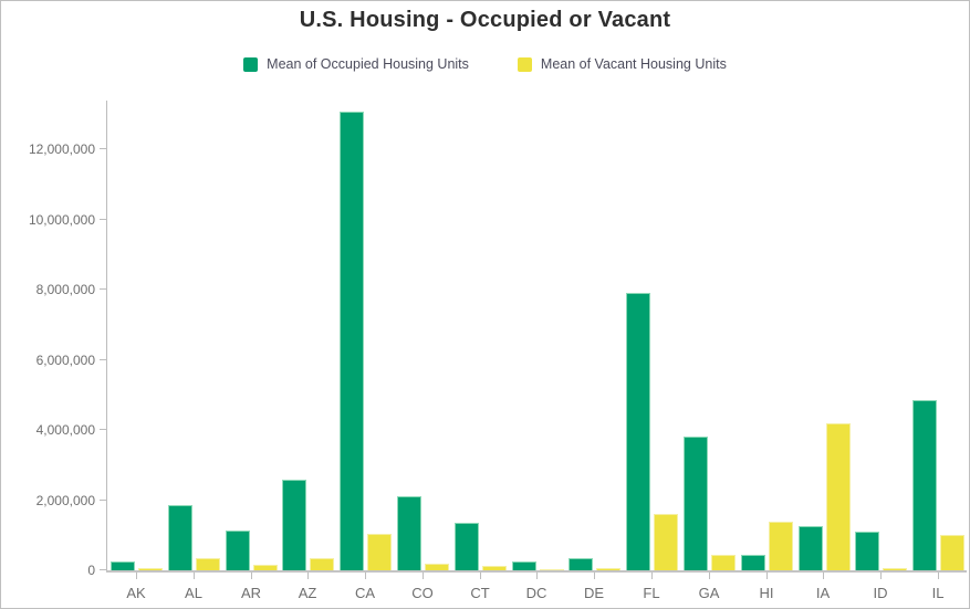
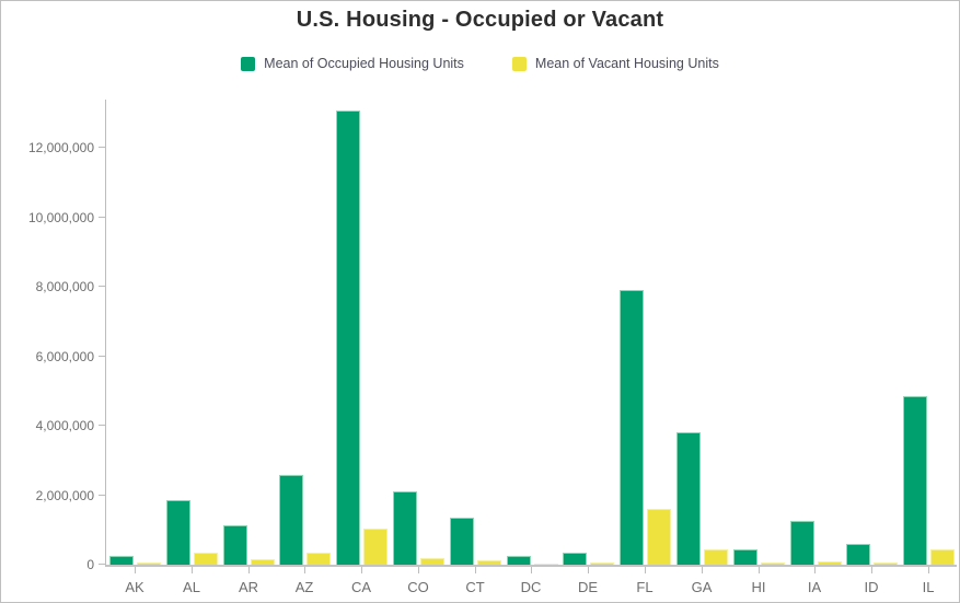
Mean of Vacant Housing Units/HI: 1400000 -> 100000
Mean of Vacant Housing Units/IA: 4200000 -> 100000
Mean of Occupied Housing Units/ID: 1100000 -> 600000
Mean of Vacant Housing Units/IL: 1000000 -> 400000
